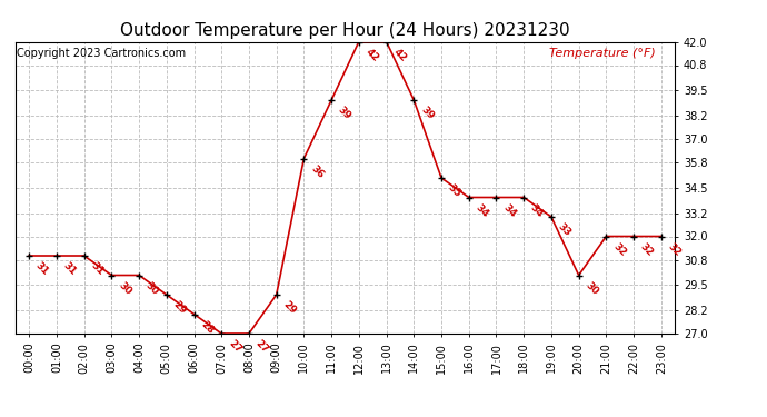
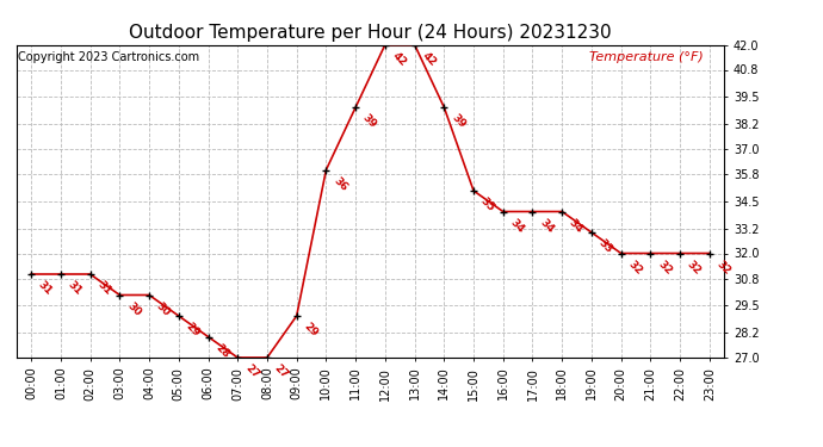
20:00: 30 -> 32
